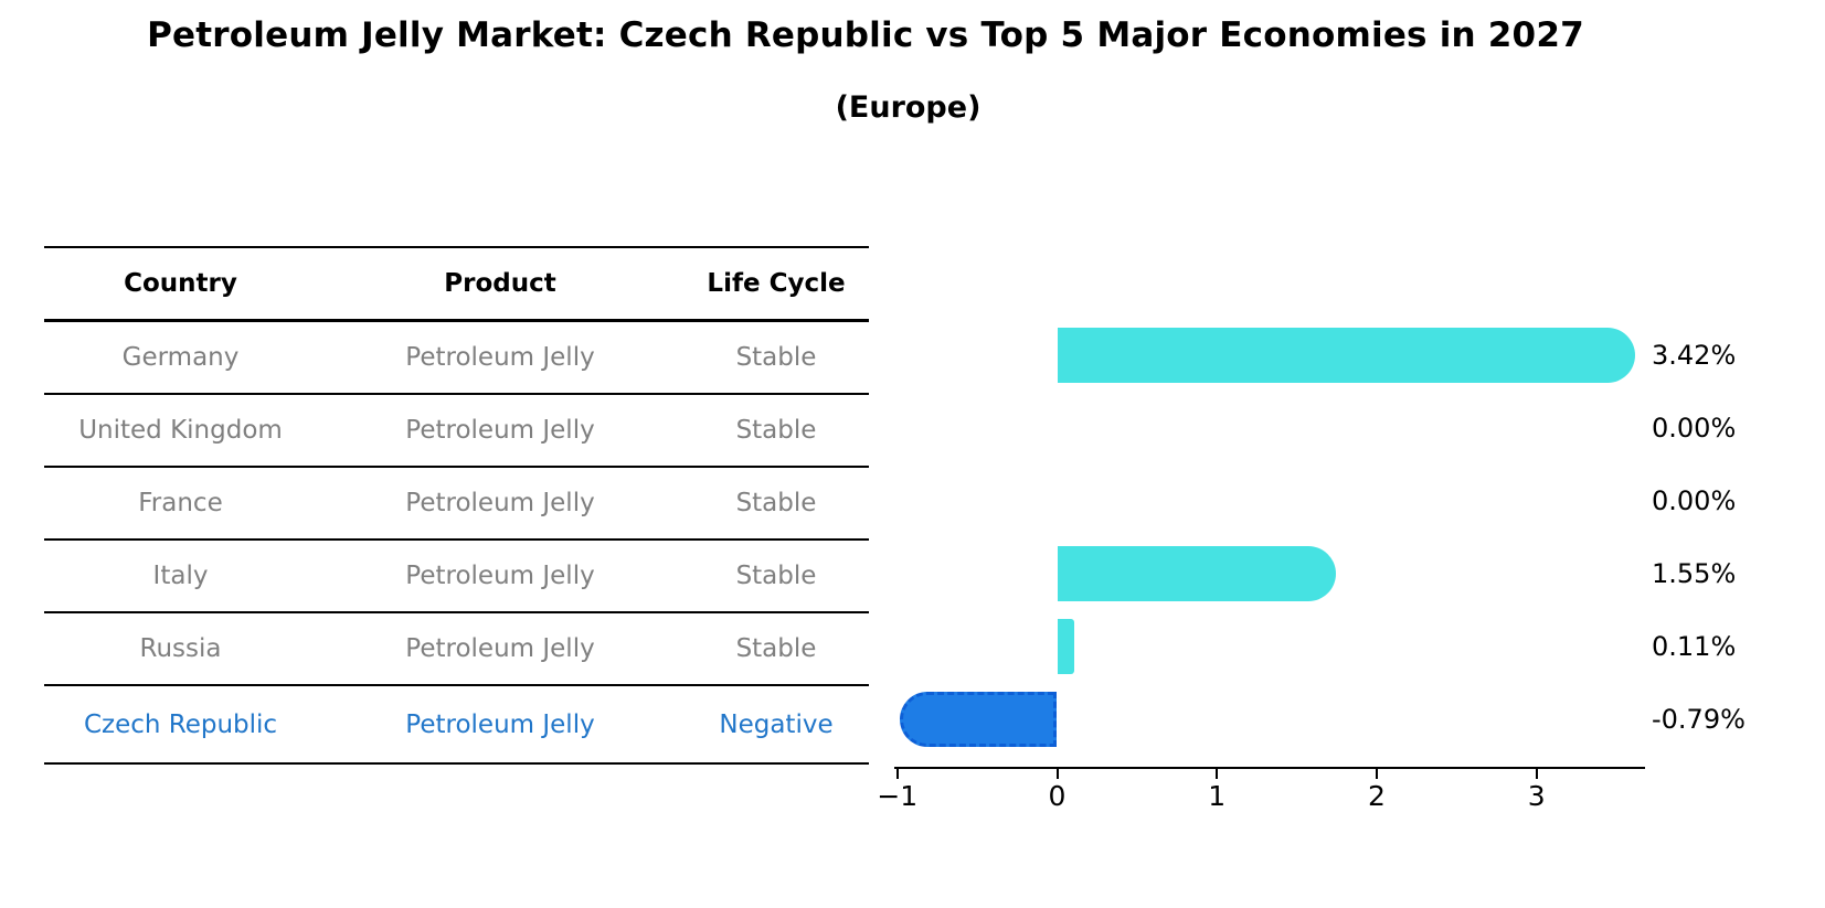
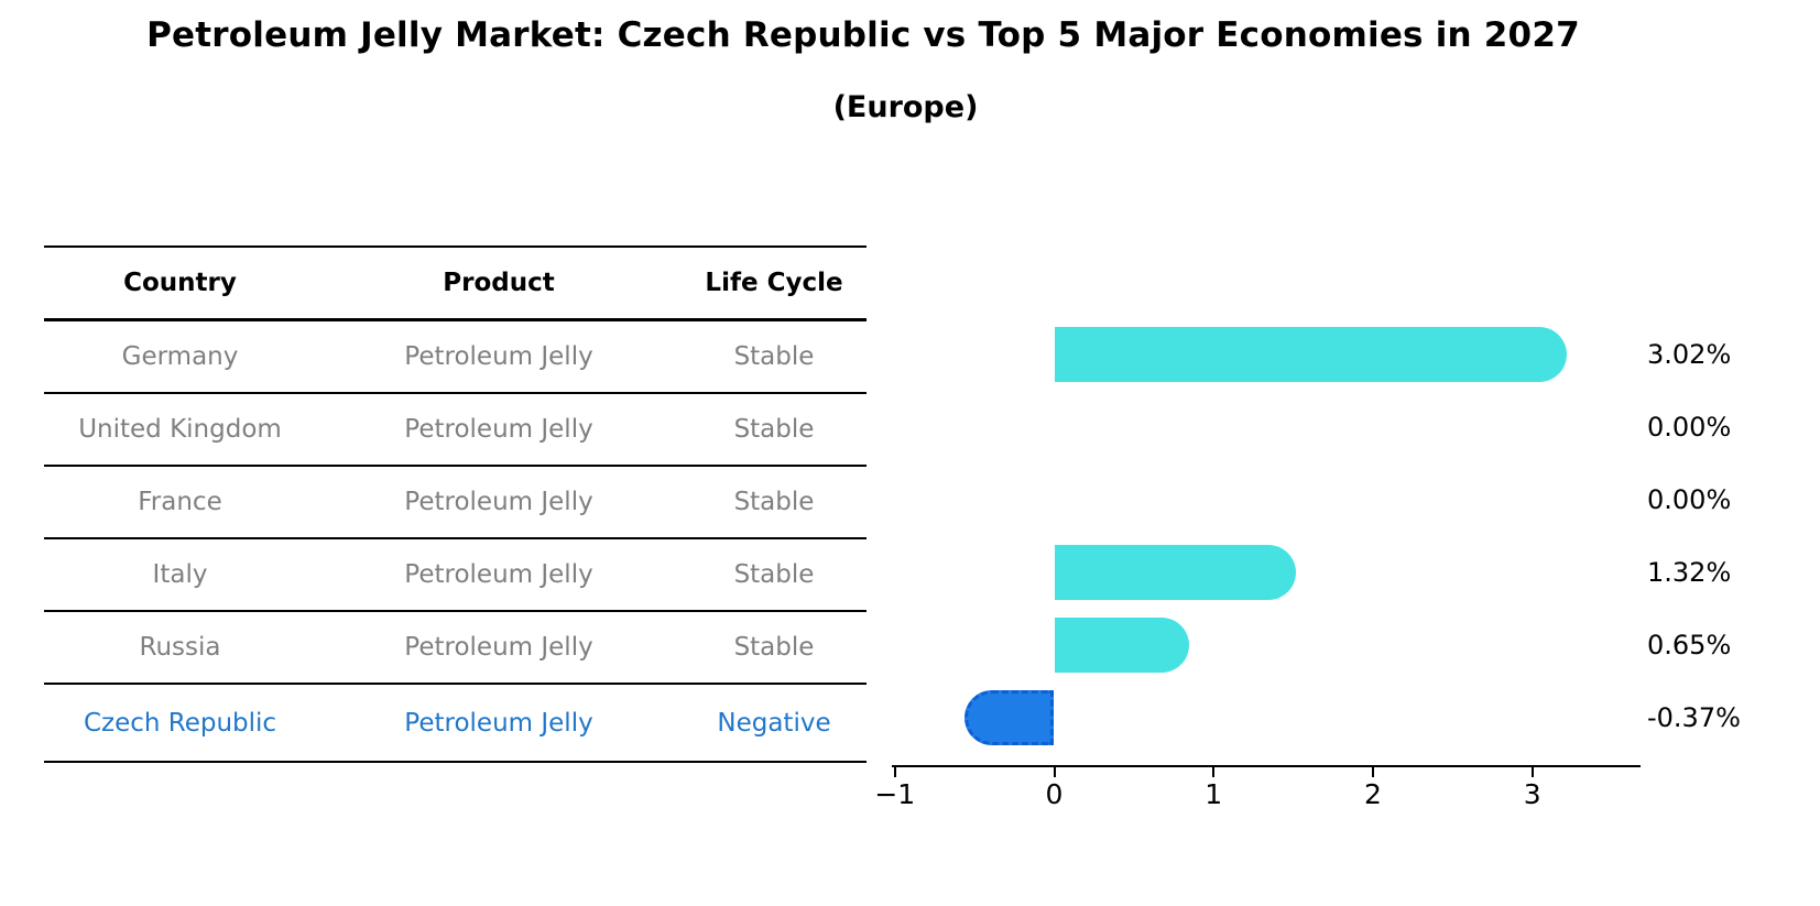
Germany: 3.42% -> 3.02%
Italy: 1.55% -> 1.32%
Russia: 0.11% -> 0.65%
Czech Republic: -0.79% -> -0.37%
